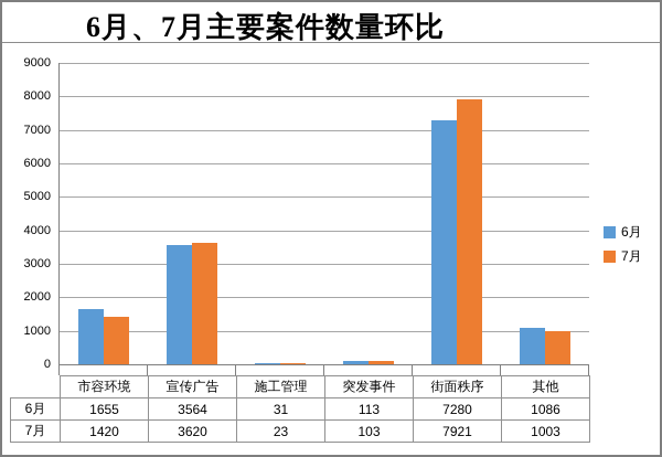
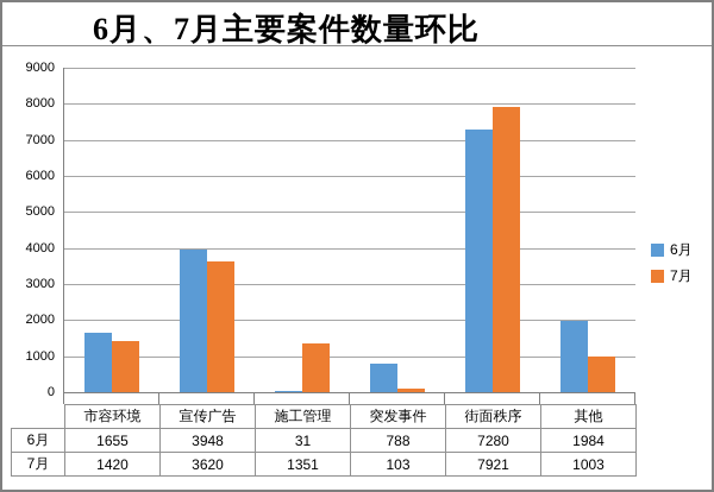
6月/宣传广告: 3564 -> 3948
7月/施工管理: 23 -> 1351
6月/突发事件: 113 -> 788
6月/其他: 1086 -> 1984
